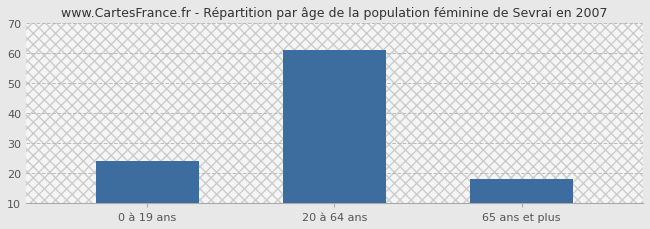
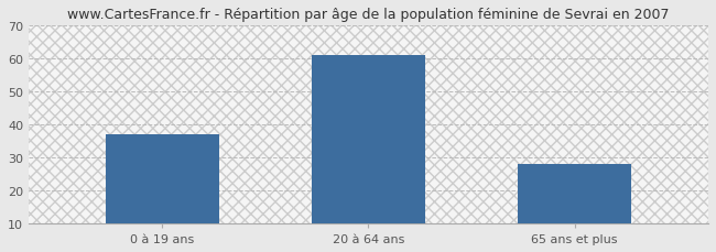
0 à 19 ans: 24 -> 37
65 ans et plus: 18 -> 28
